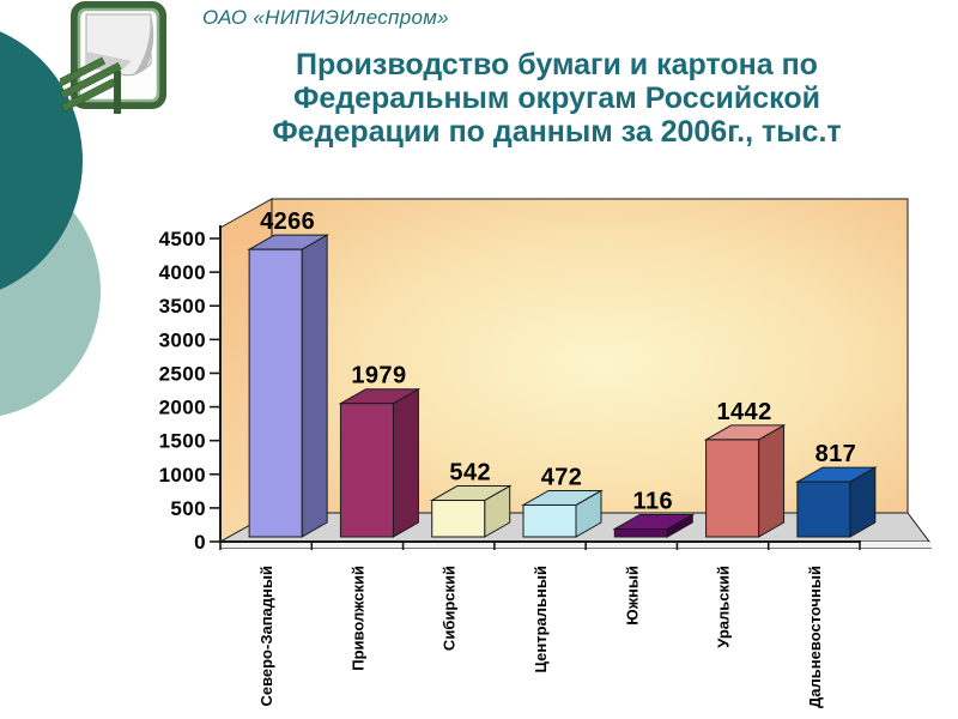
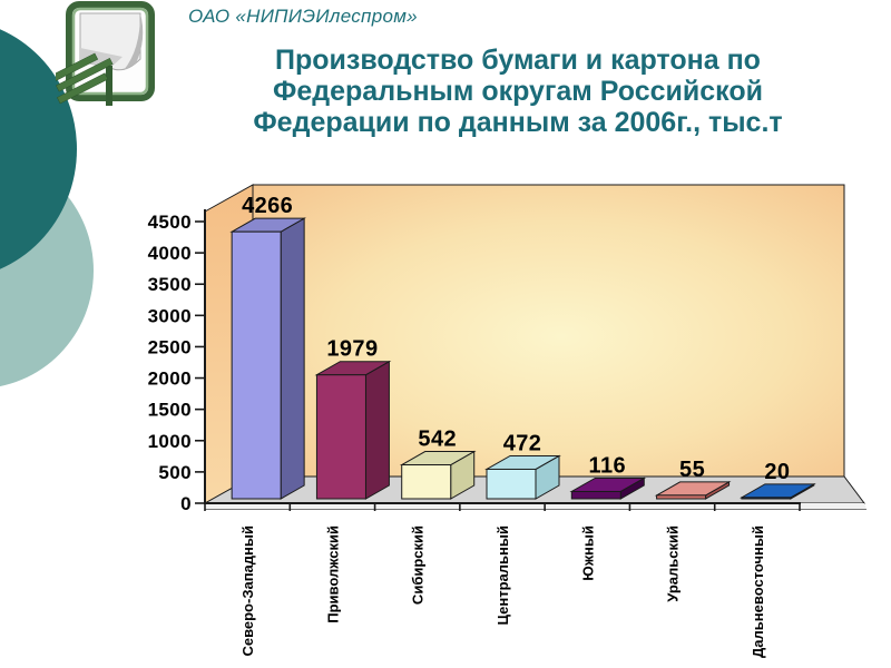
Уральский: 1442 -> 55
Дальневосточный: 817 -> 20
